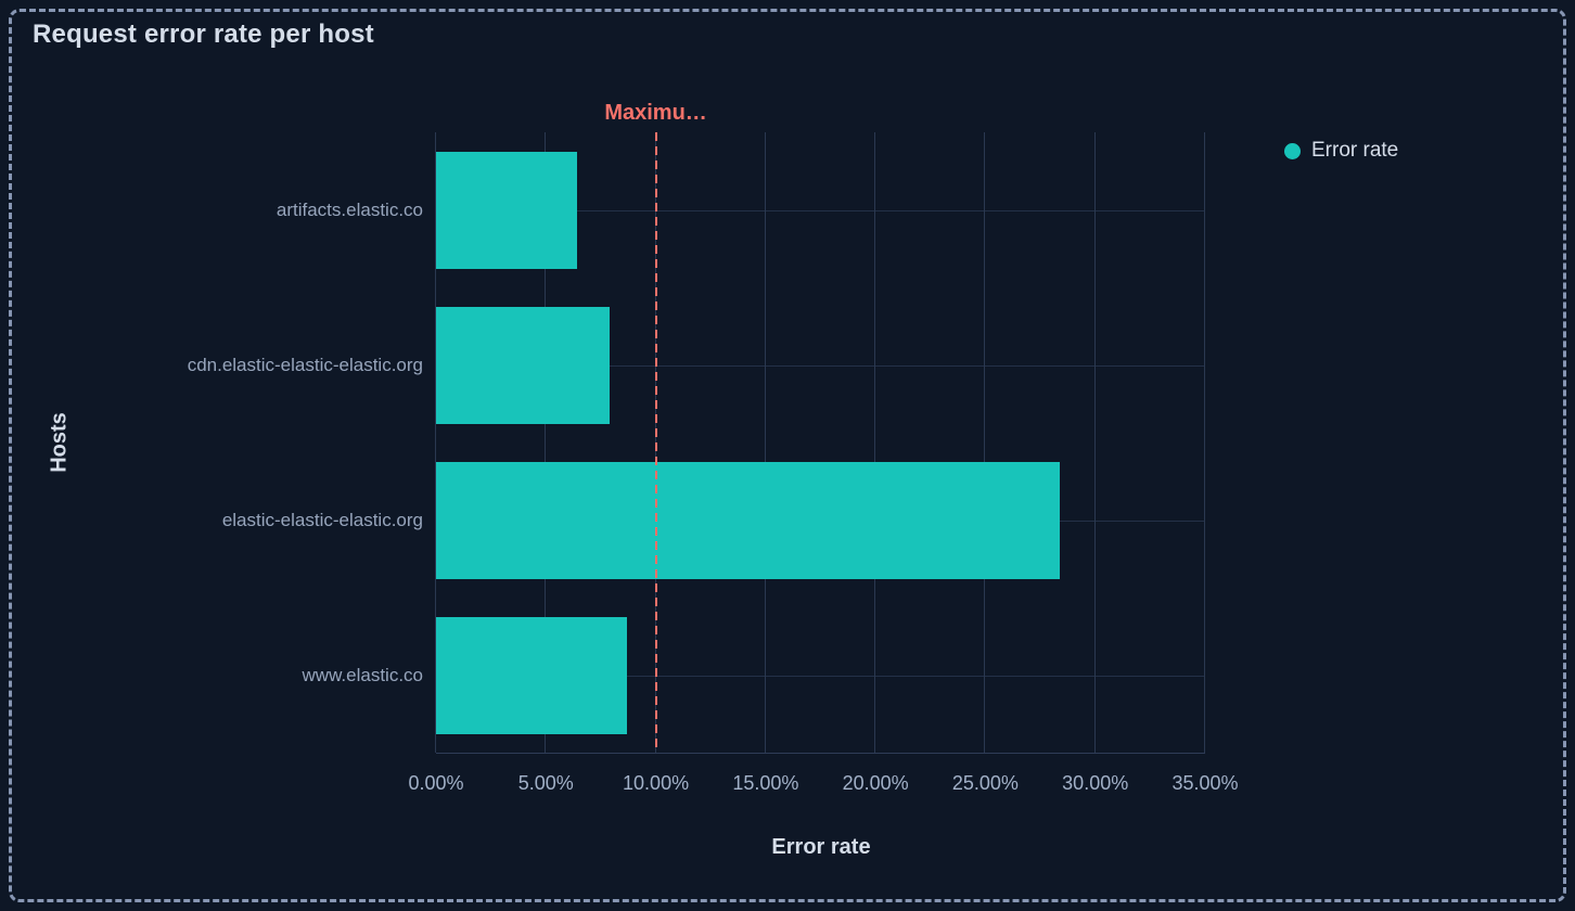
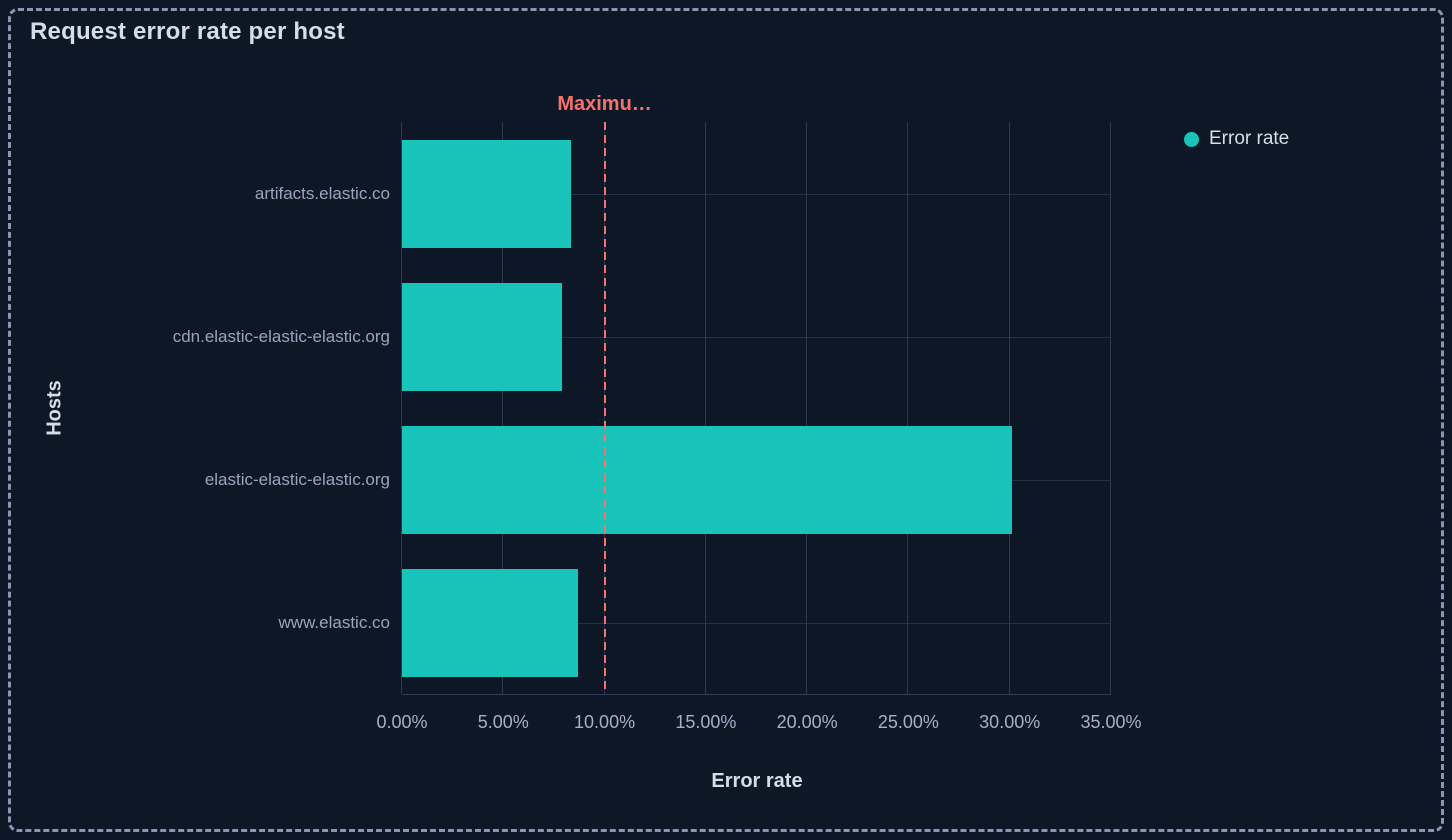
artifacts.elastic.co: 6.4% -> 8.3%
elastic-elastic-elastic.org: 28.4% -> 30.1%
